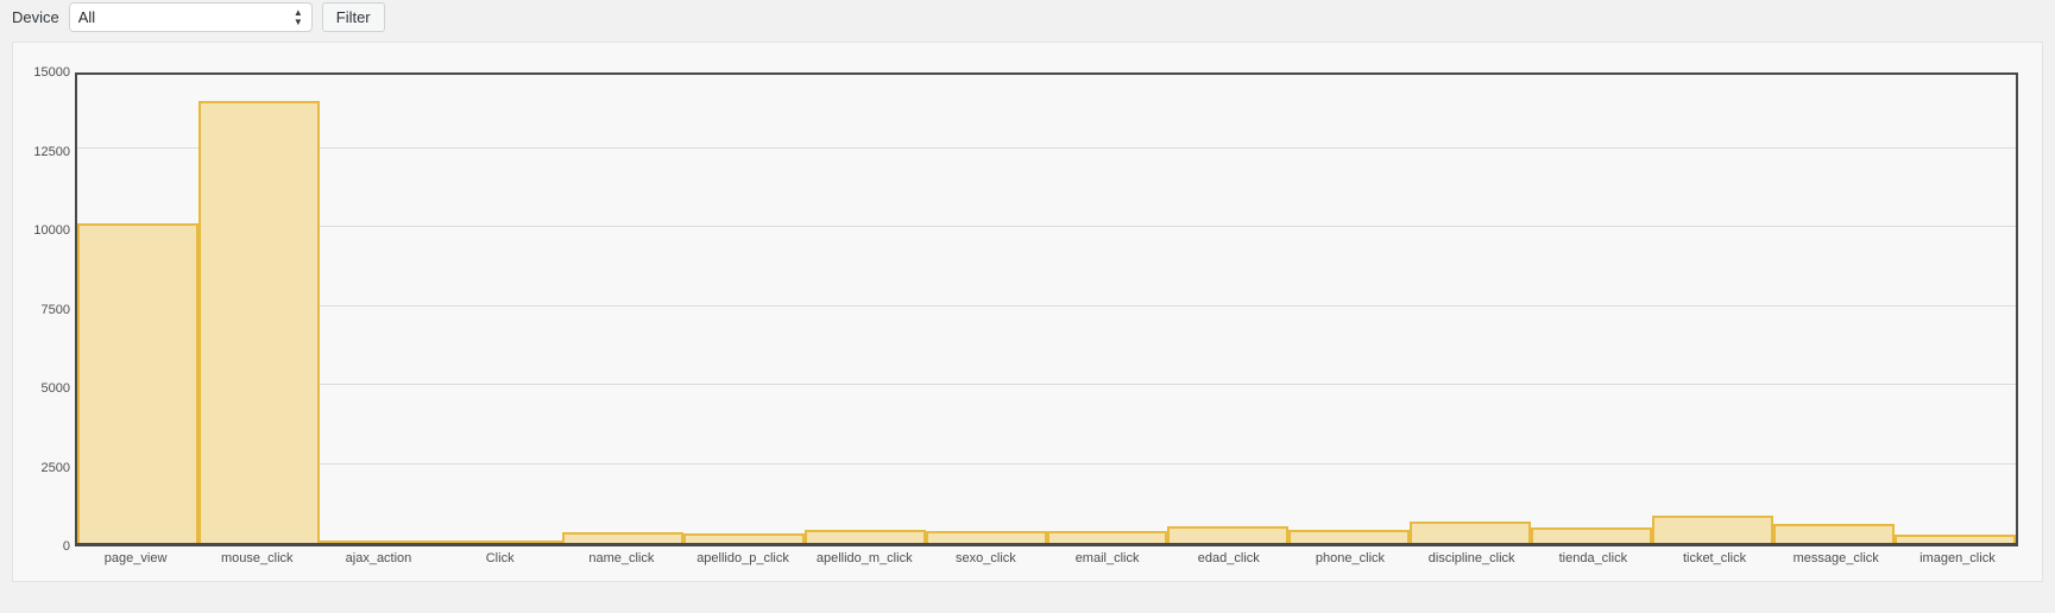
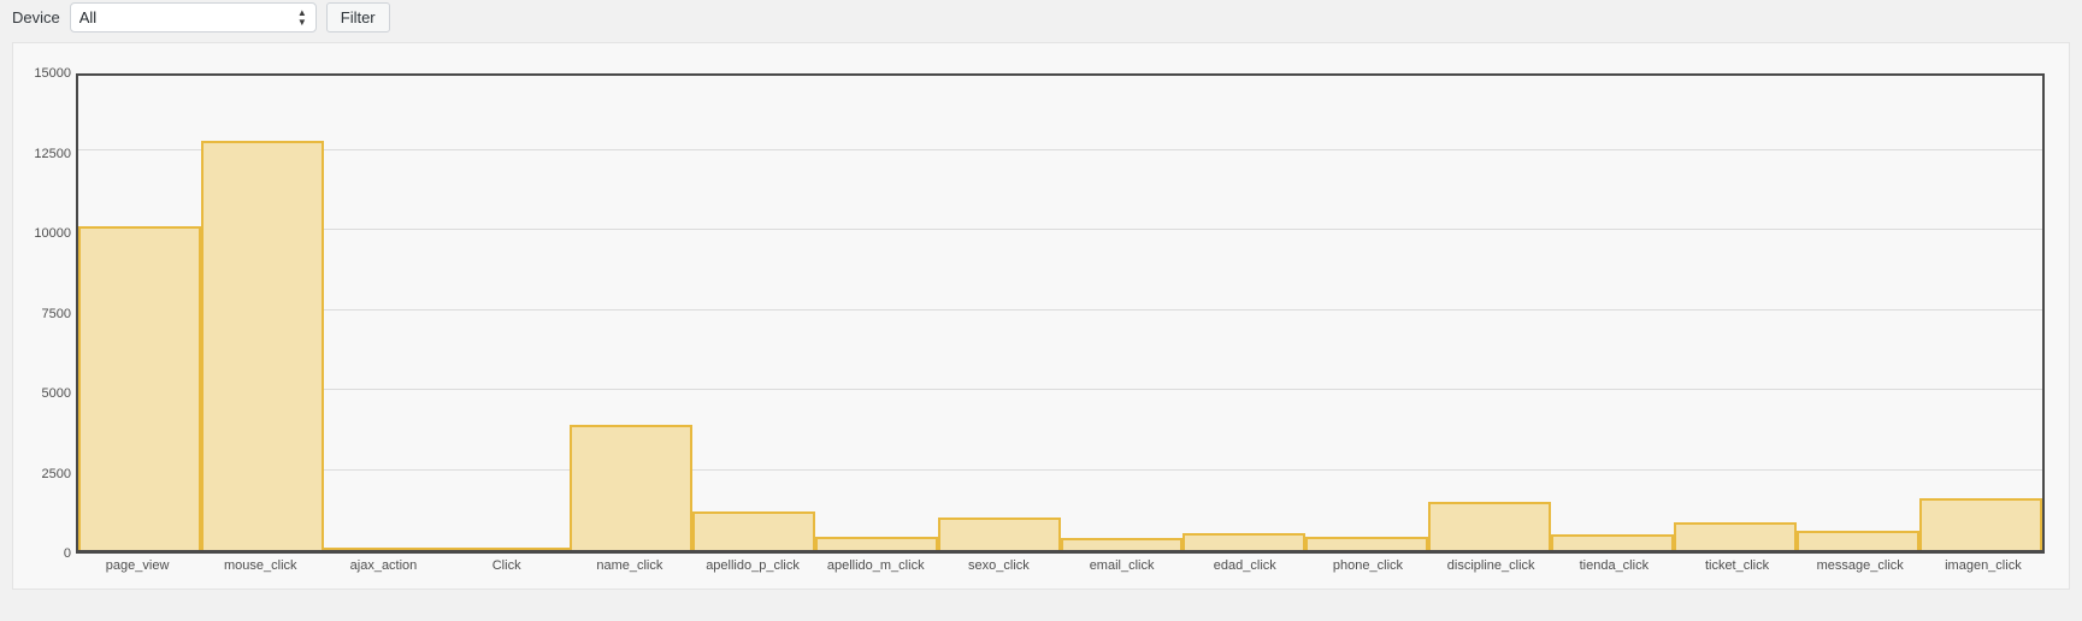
mouse_click: 14000 -> 12800
name_click: 300 -> 3900
apellido_p_click: 300 -> 1200
sexo_click: 400 -> 1000
discipline_click: 700 -> 1500
imagen_click: 300 -> 1600
